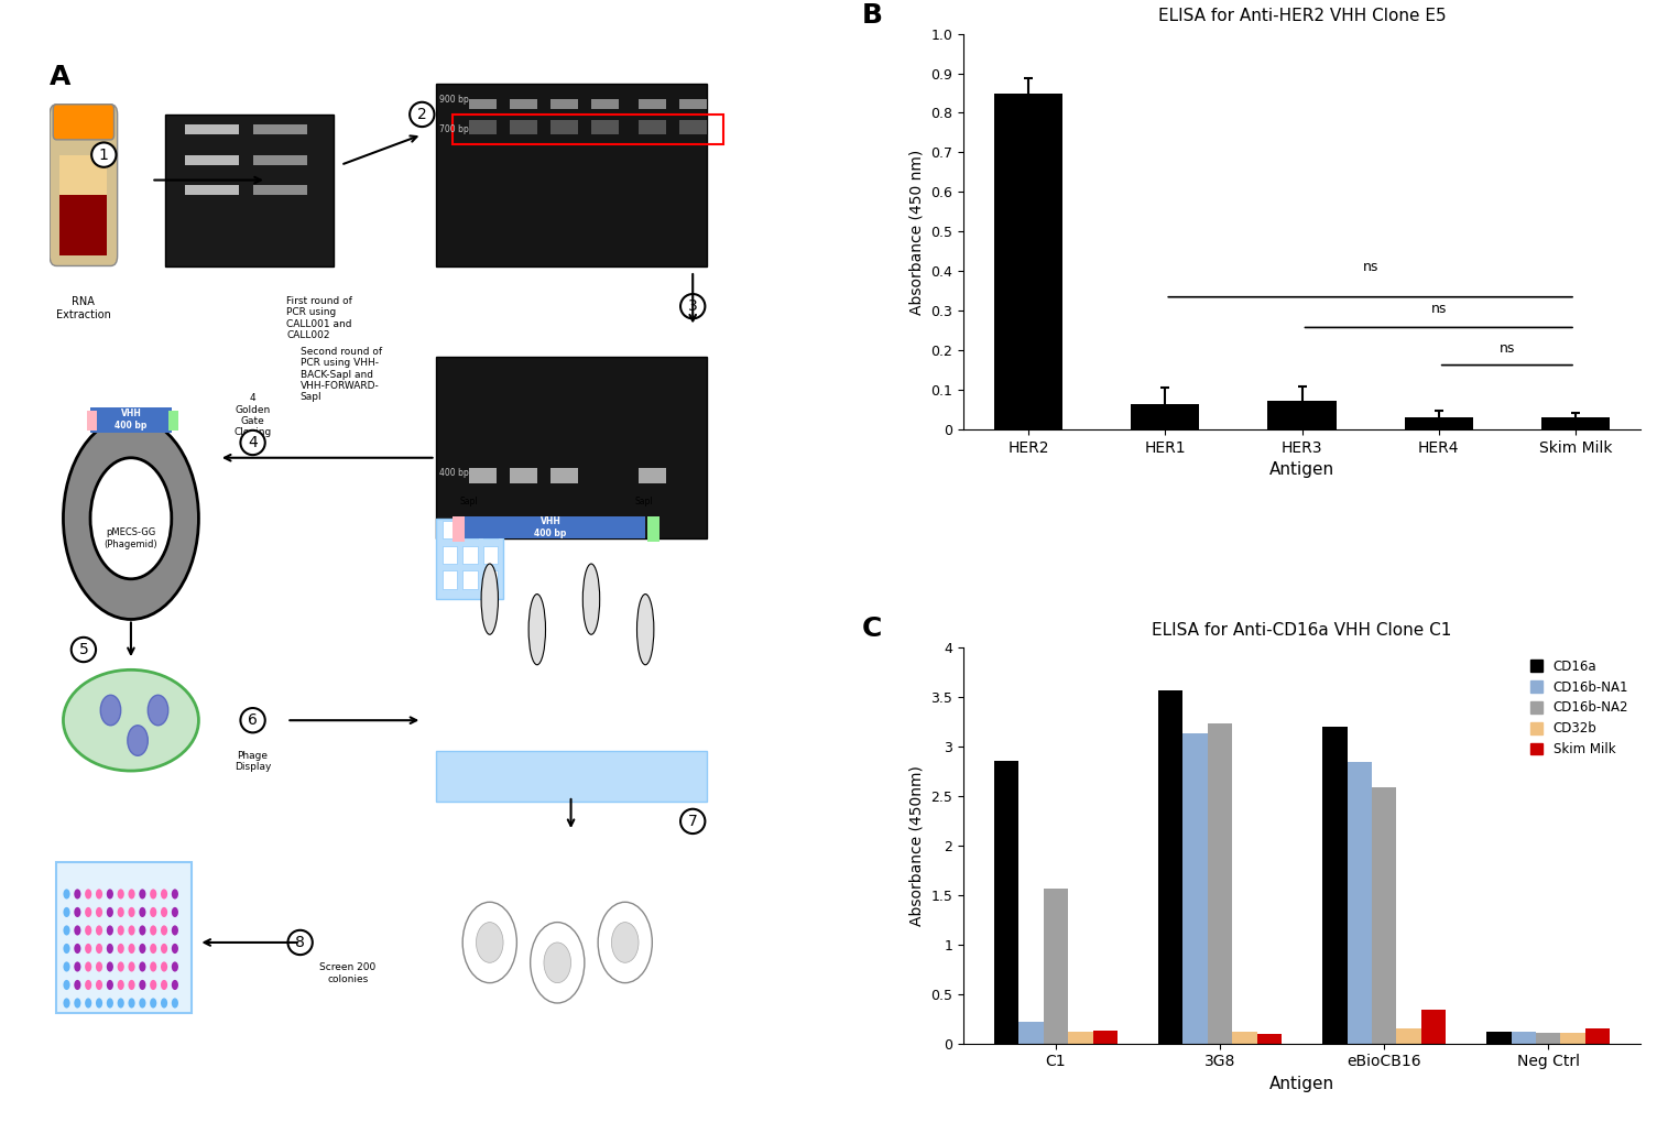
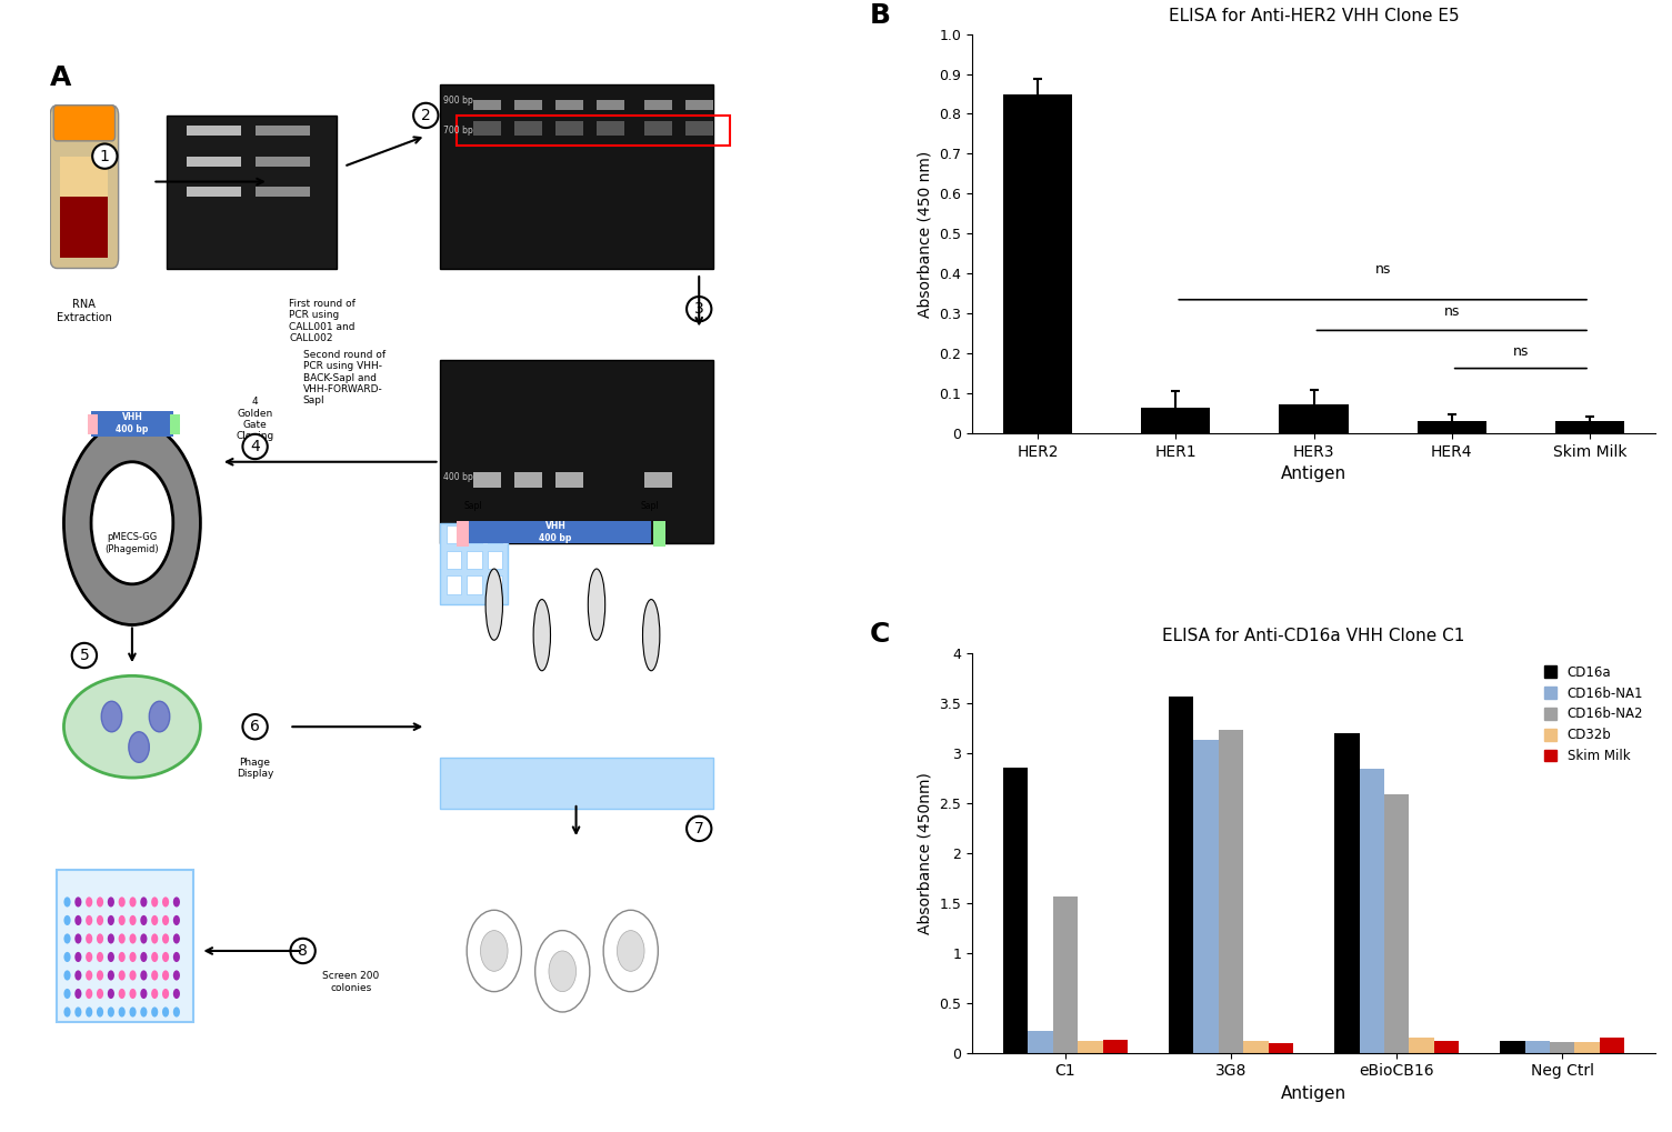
ELISA for Anti-CD16a VHH Clone C1/Skim Milk/eBioCB16: 0.34 -> 0.12
